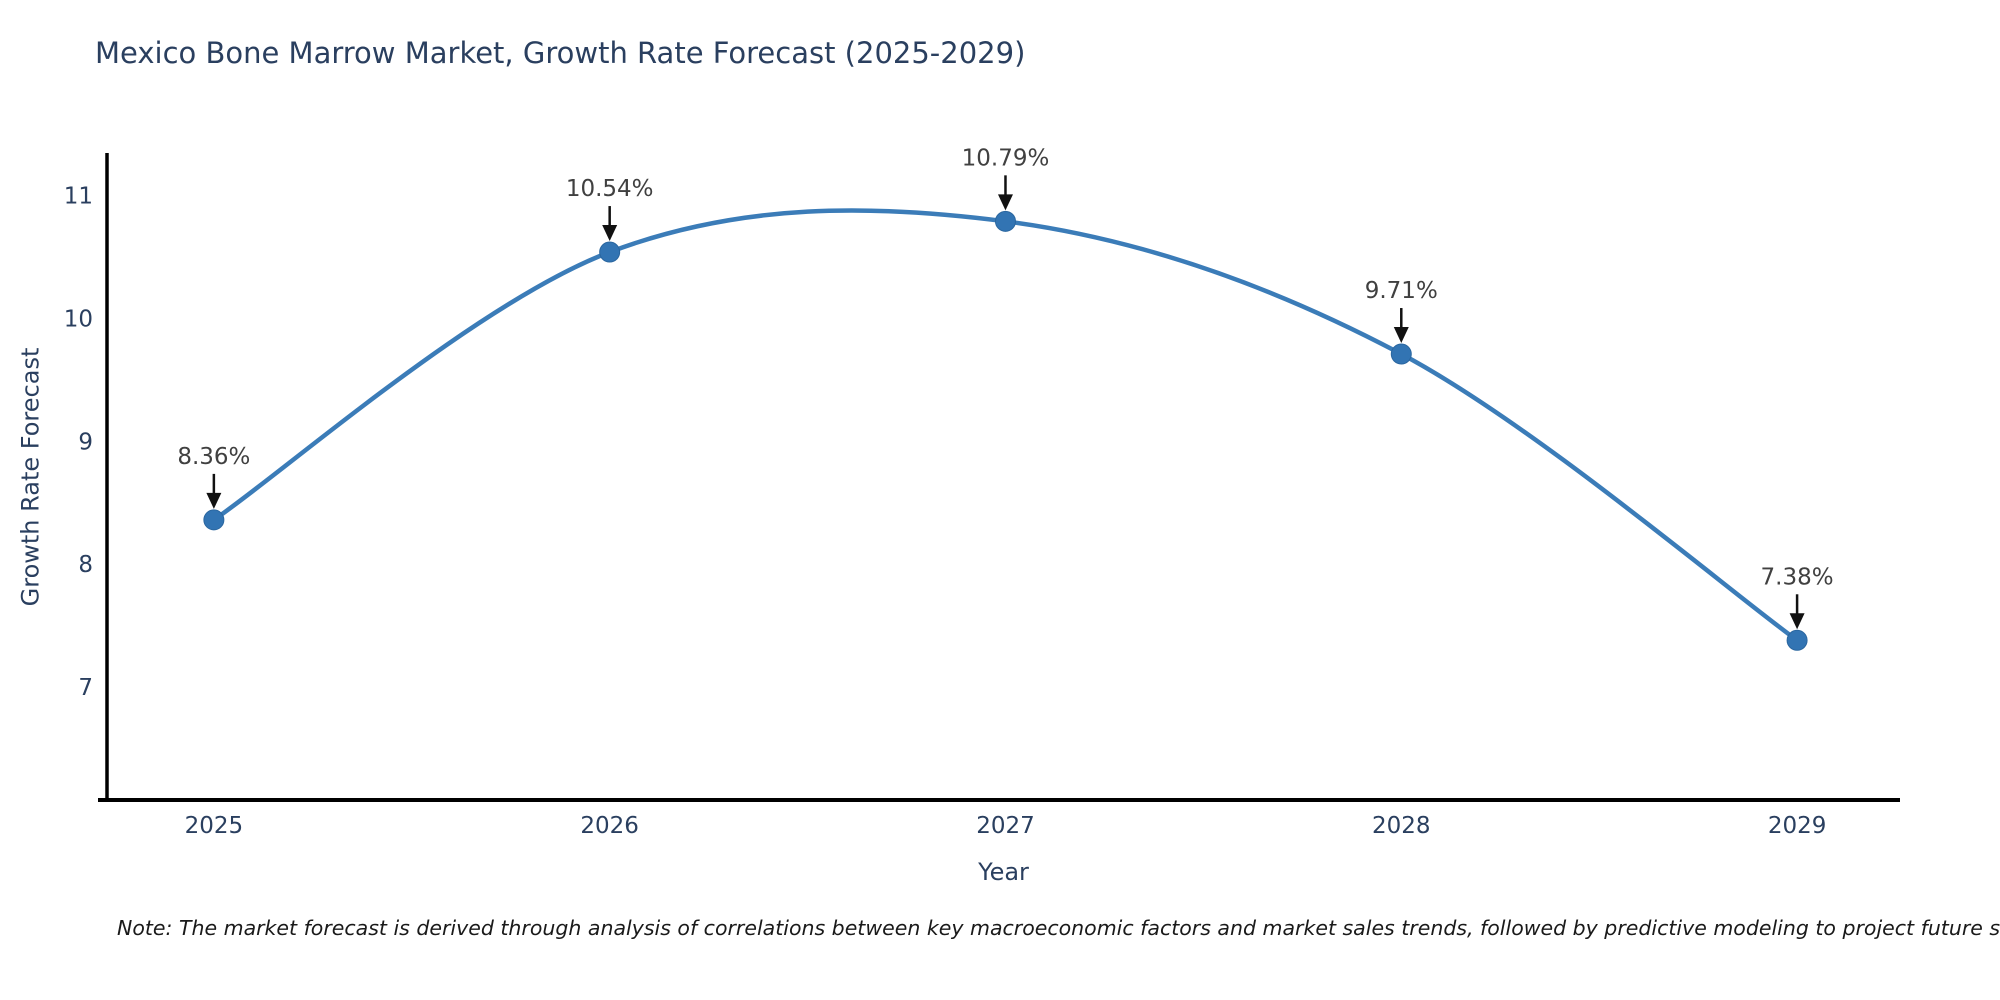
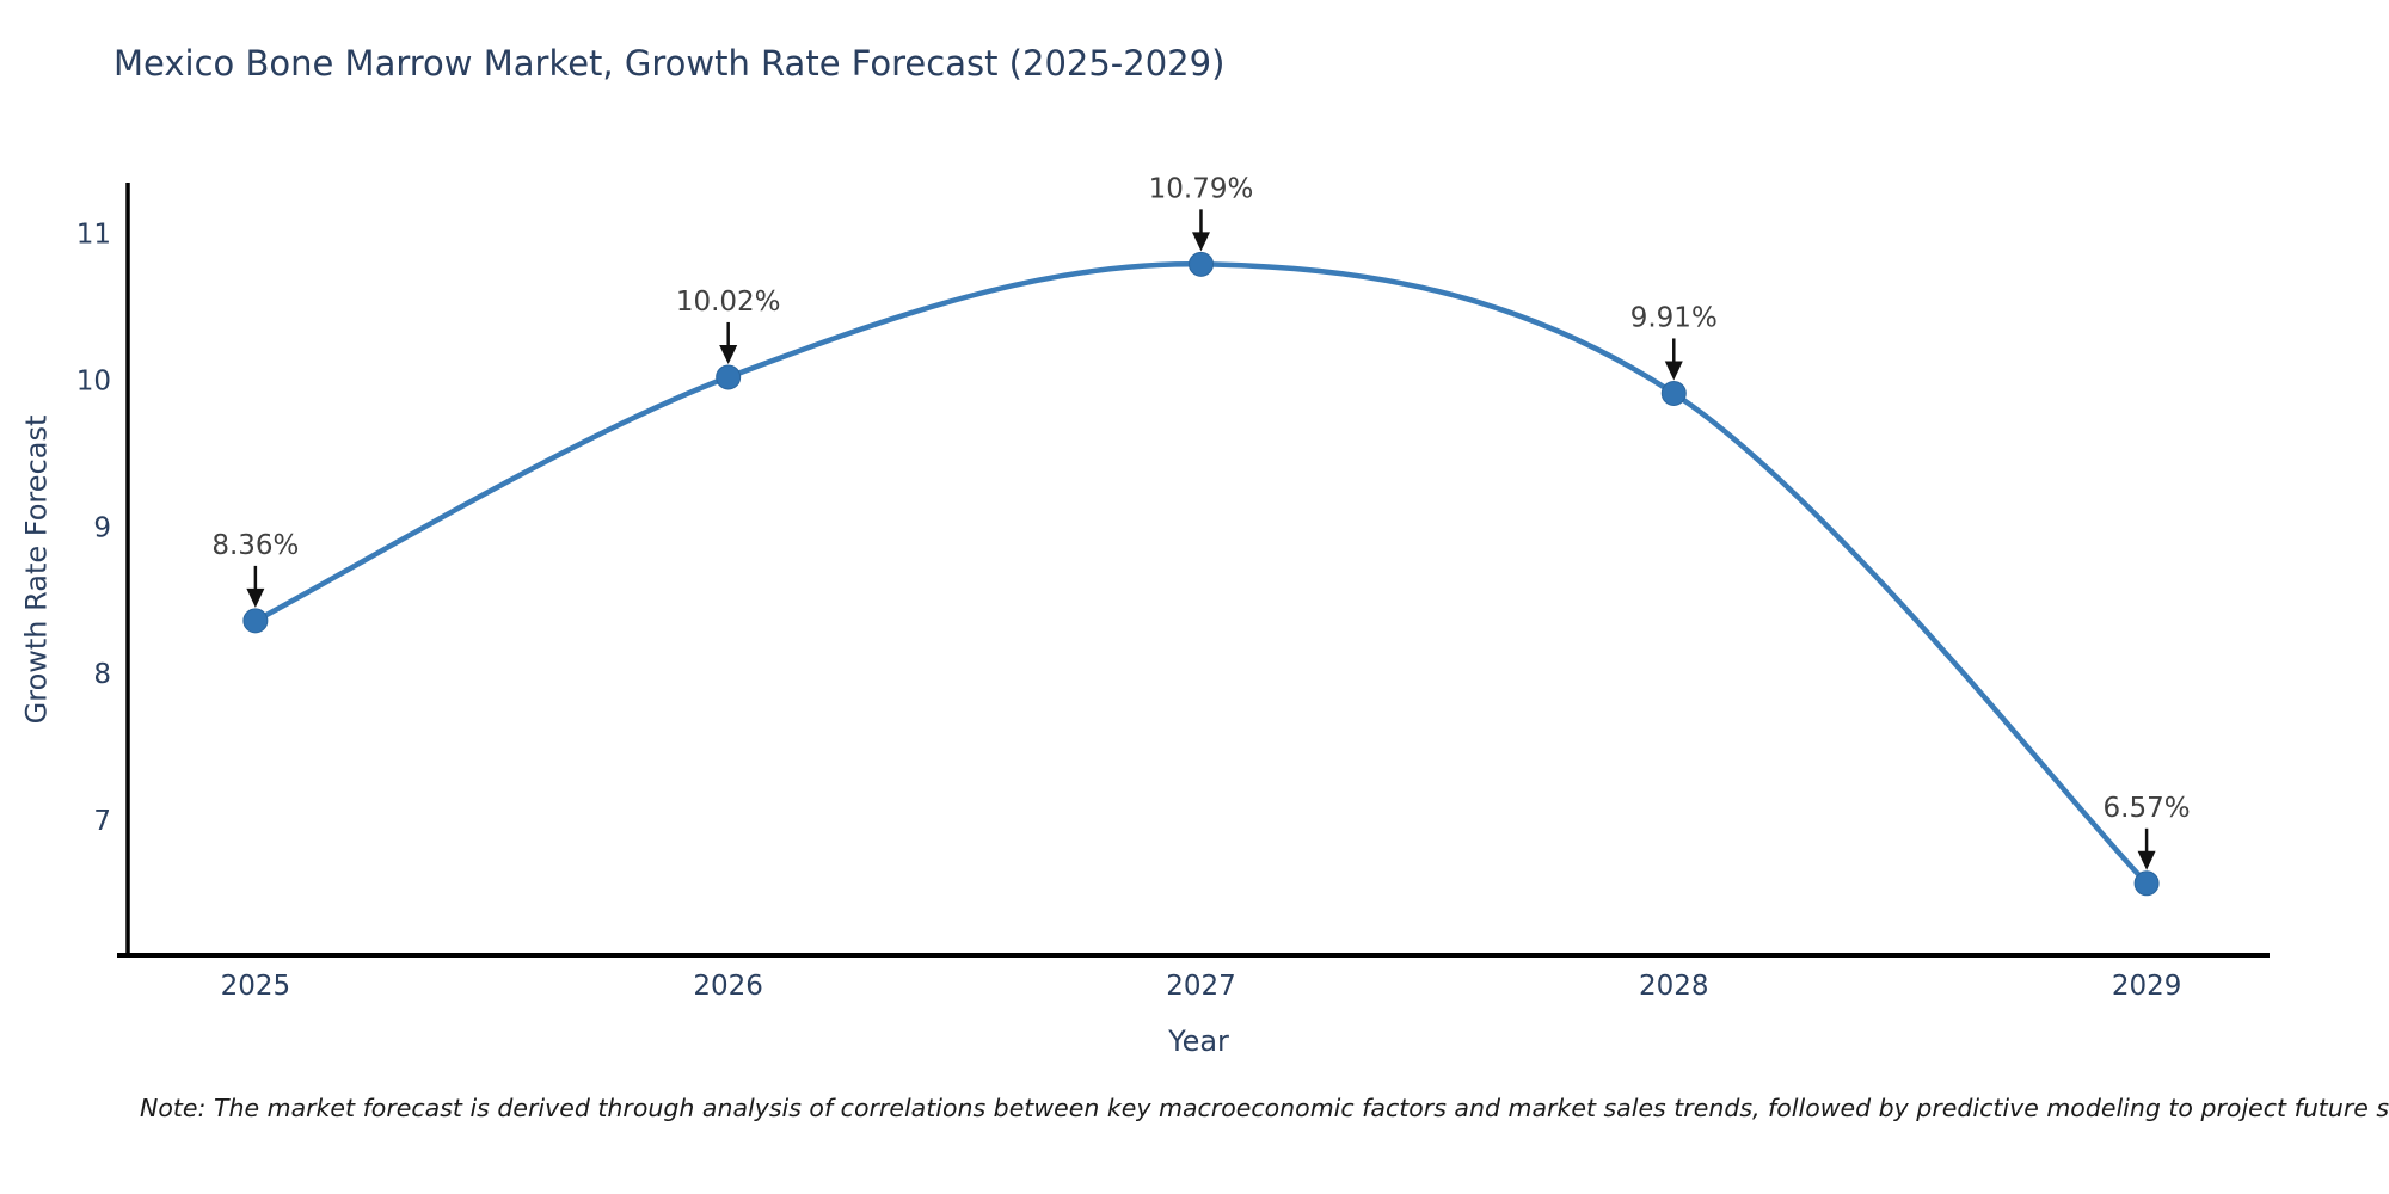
2026: 10.54% -> 10.02%
2028: 9.71% -> 9.91%
2029: 7.38% -> 6.57%
